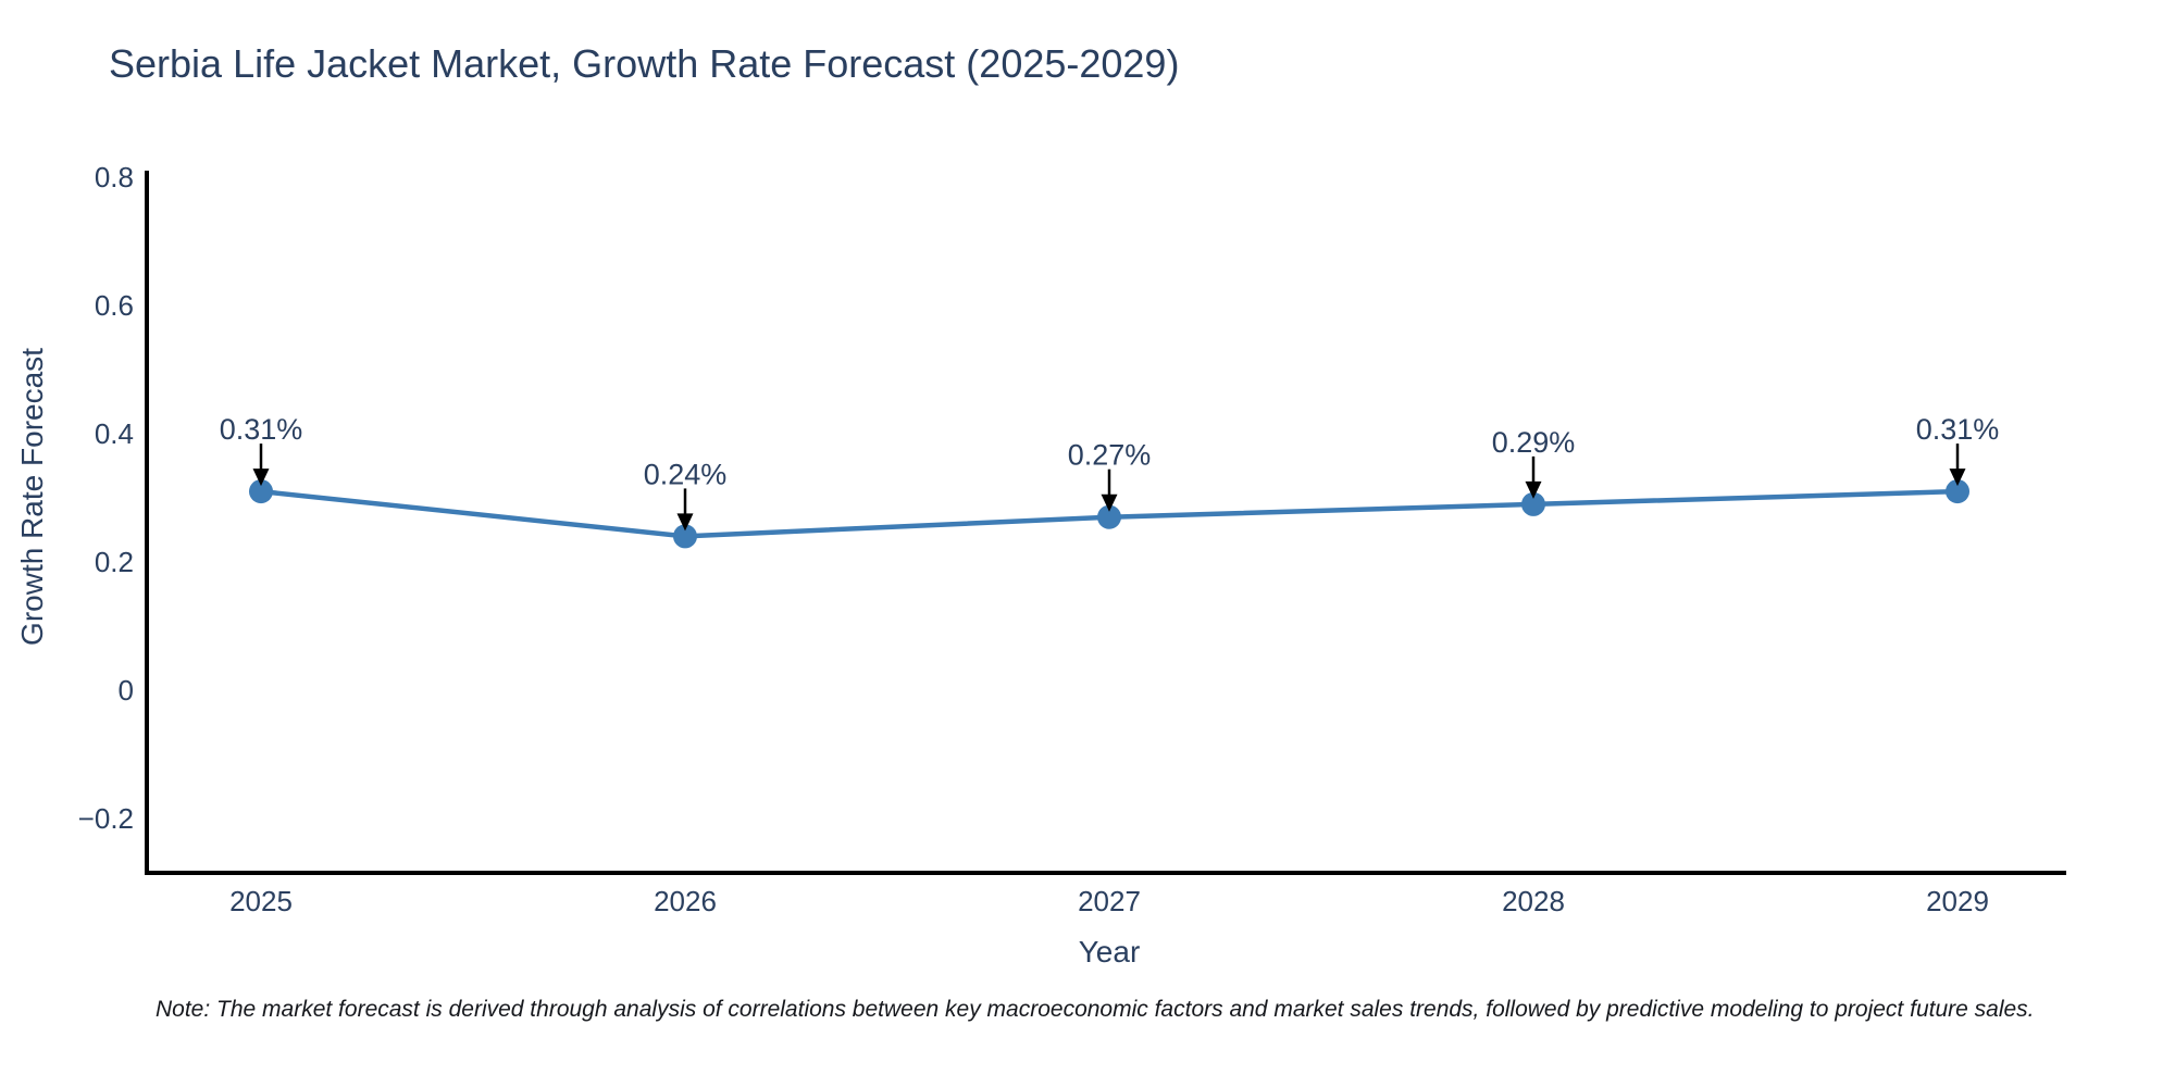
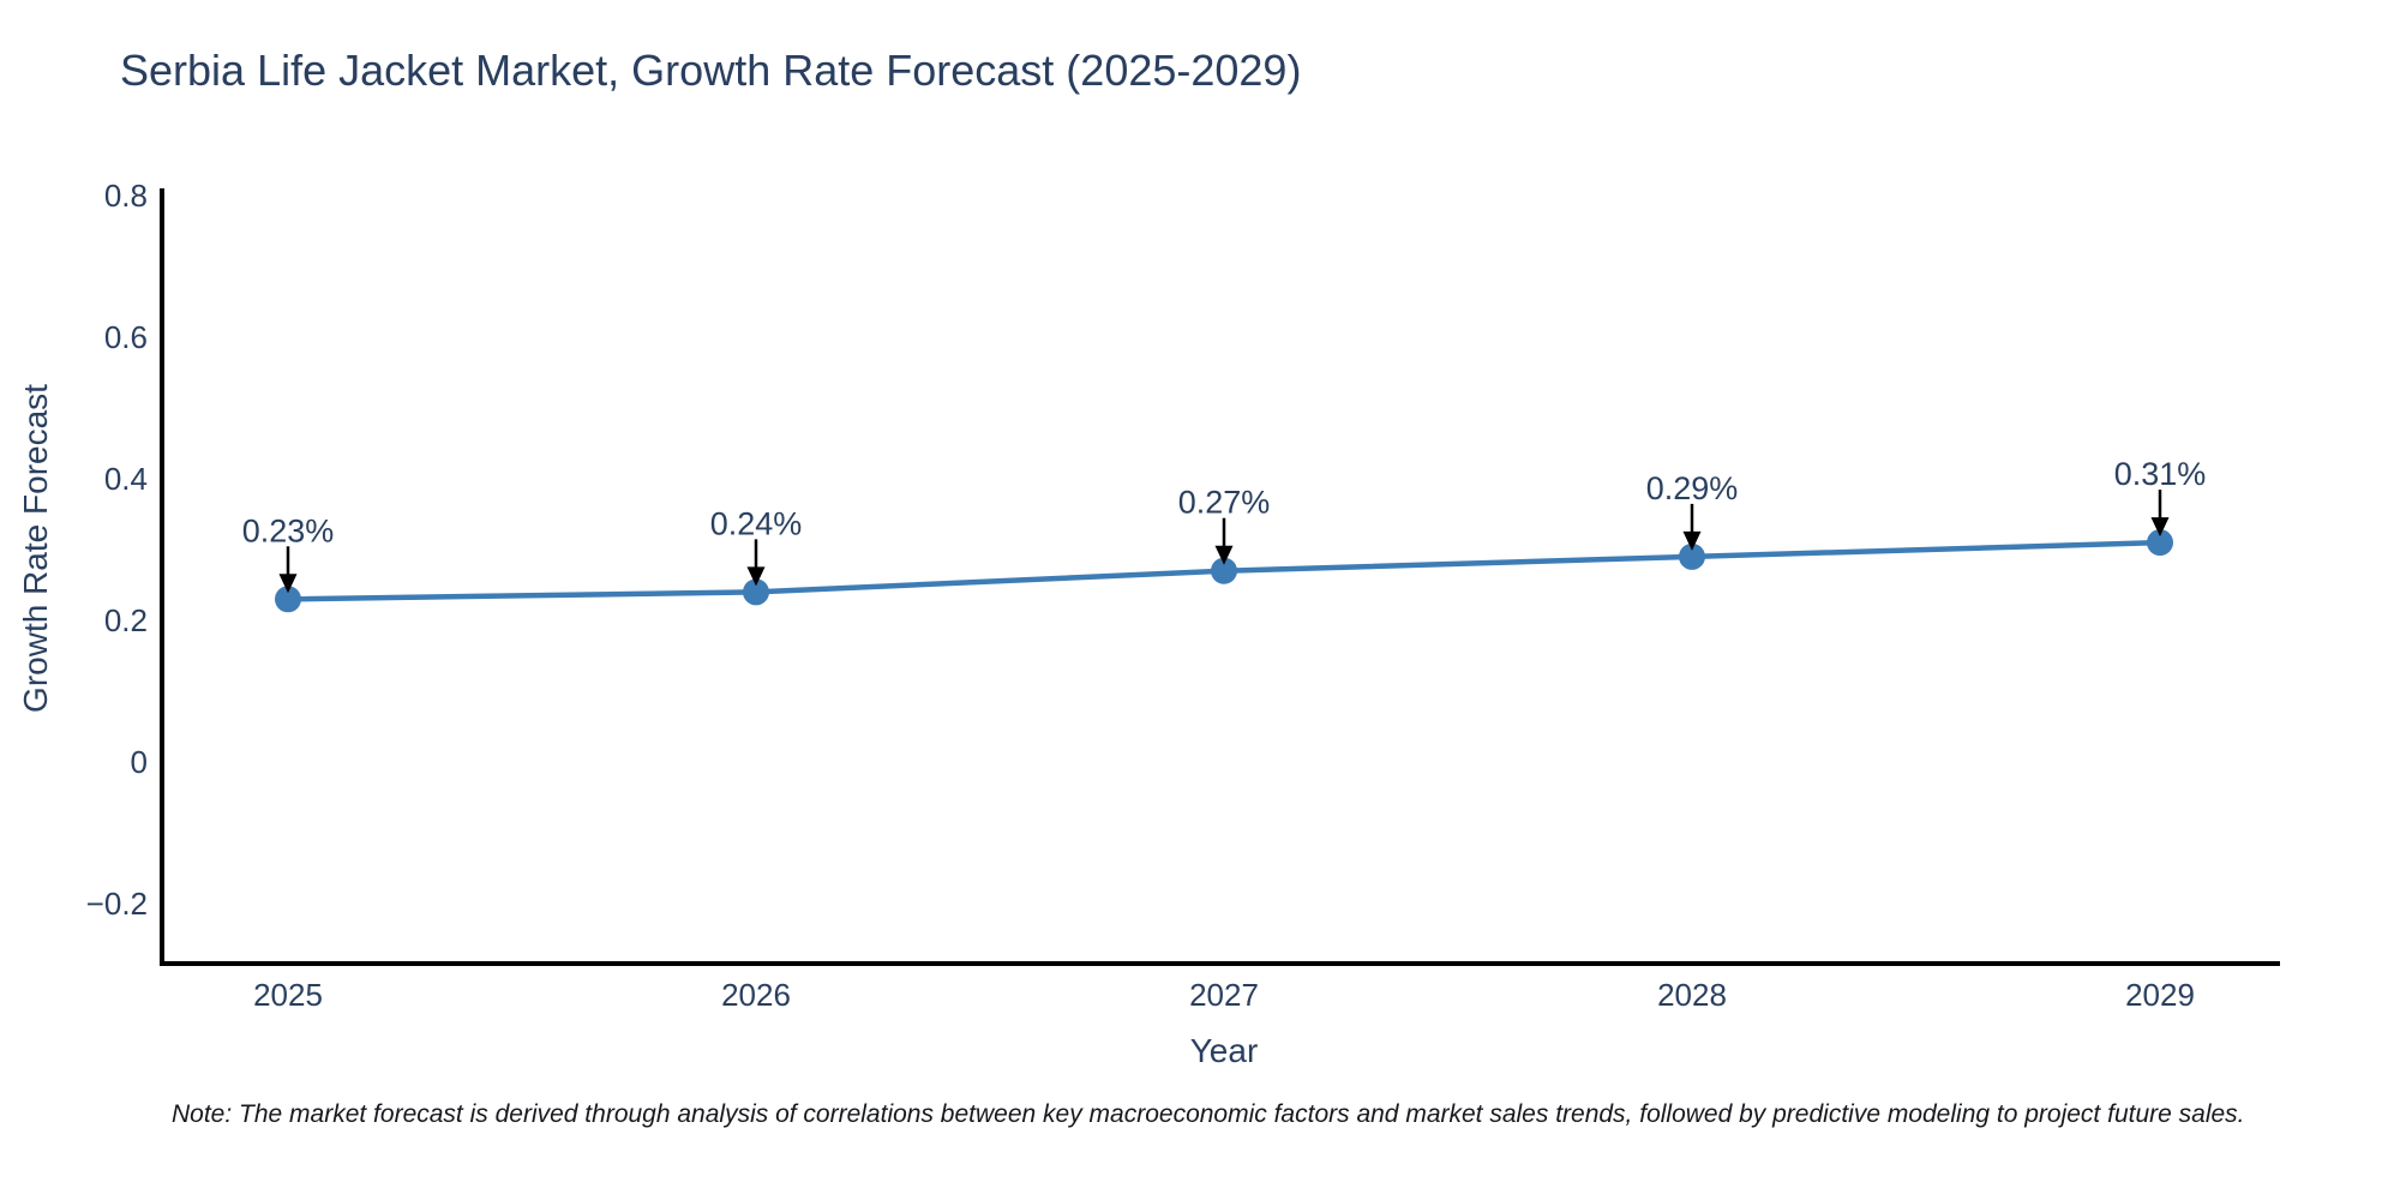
2025: 0.31% -> 0.23%
